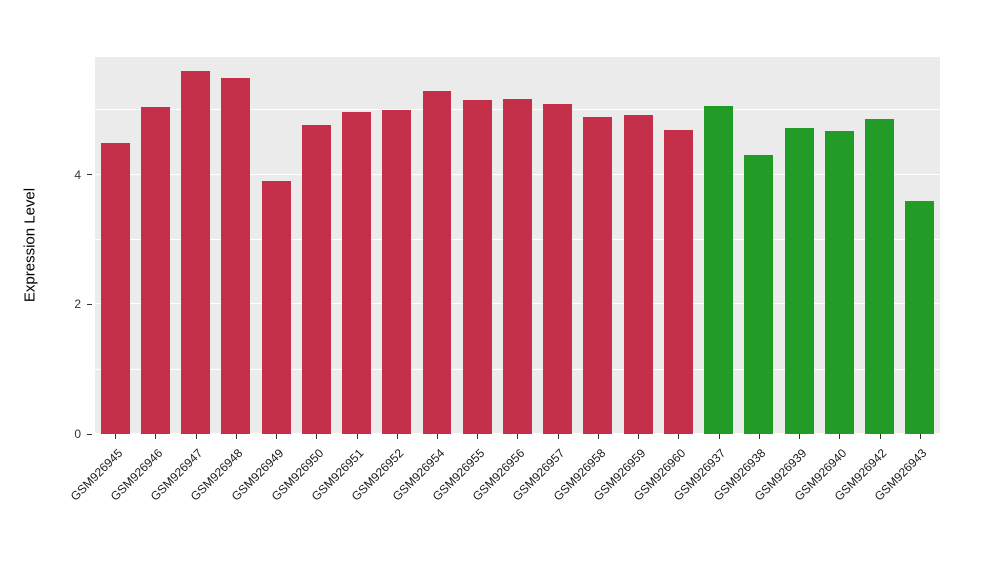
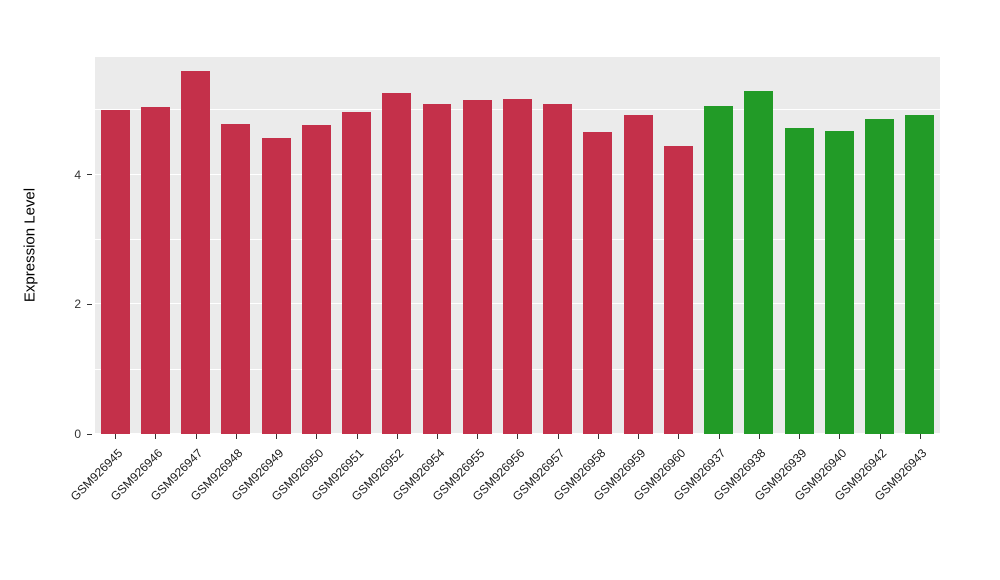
GSM926945: 4.5 -> 5.0
GSM926948: 5.5 -> 4.8
GSM926949: 3.9 -> 4.6
GSM926952: 5.0 -> 5.3
GSM926954: 5.3 -> 5.1
GSM926958: 4.9 -> 4.7
GSM926960: 4.7 -> 4.5
GSM926938: 4.3 -> 5.3
GSM926943: 3.6 -> 4.9
